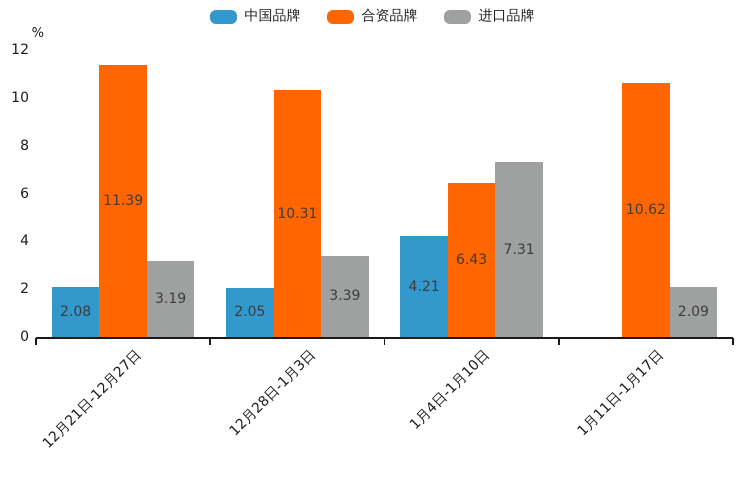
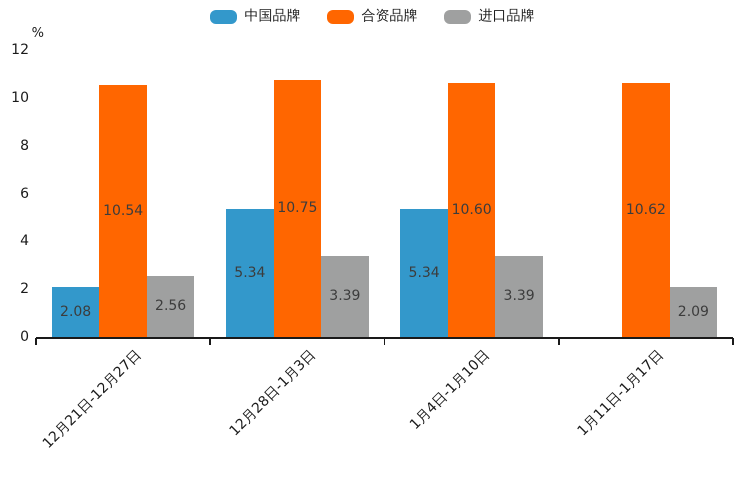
合资品牌/12月21日-12月27日: 11.39 -> 10.54
进口品牌/12月21日-12月27日: 3.19 -> 2.56
中国品牌/12月28日-1月3日: 2.05 -> 5.34
合资品牌/12月28日-1月3日: 10.31 -> 10.75
中国品牌/1月4日-1月10日: 4.21 -> 5.34
合资品牌/1月4日-1月10日: 6.43 -> 10.60
进口品牌/1月4日-1月10日: 7.31 -> 3.39
